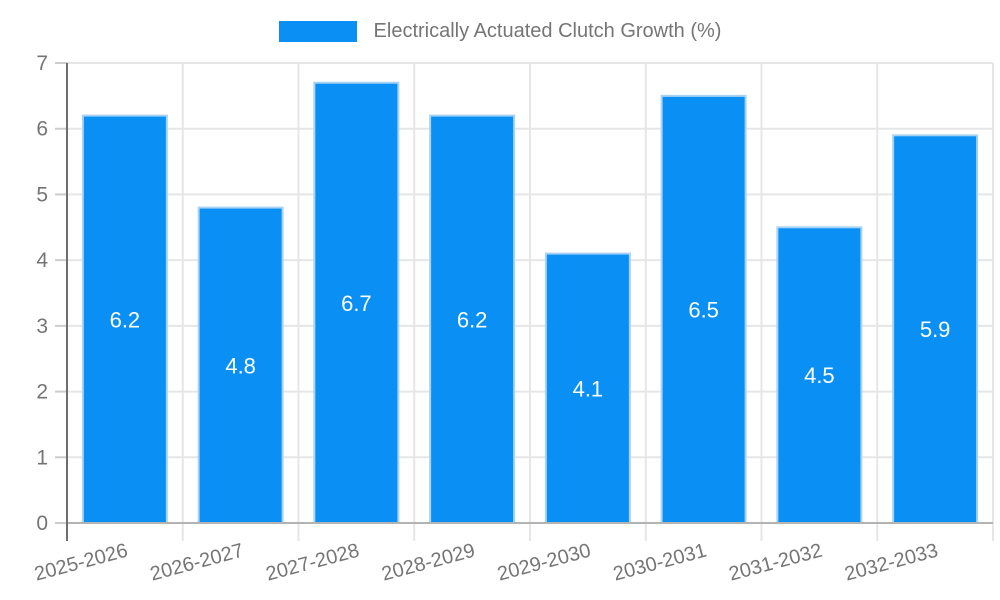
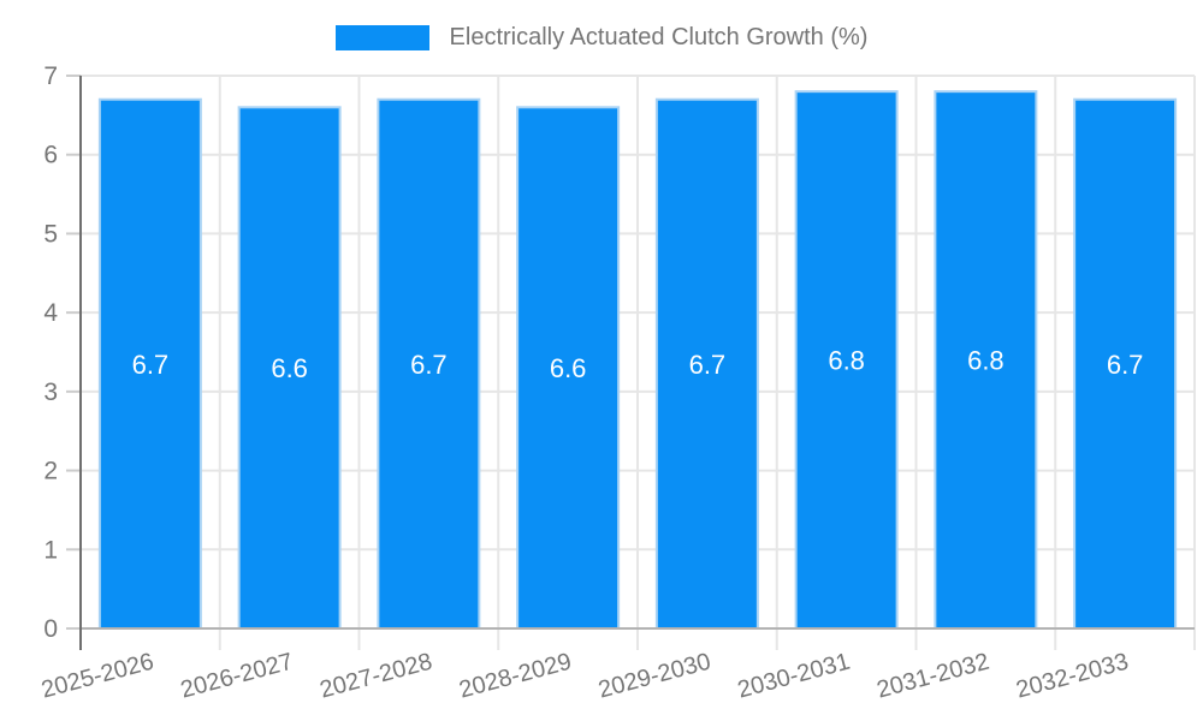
2025-2026: 6.2 -> 6.7
2026-2027: 4.8 -> 6.6
2028-2029: 6.2 -> 6.6
2029-2030: 4.1 -> 6.7
2030-2031: 6.5 -> 6.8
2031-2032: 4.5 -> 6.8
2032-2033: 5.9 -> 6.7
